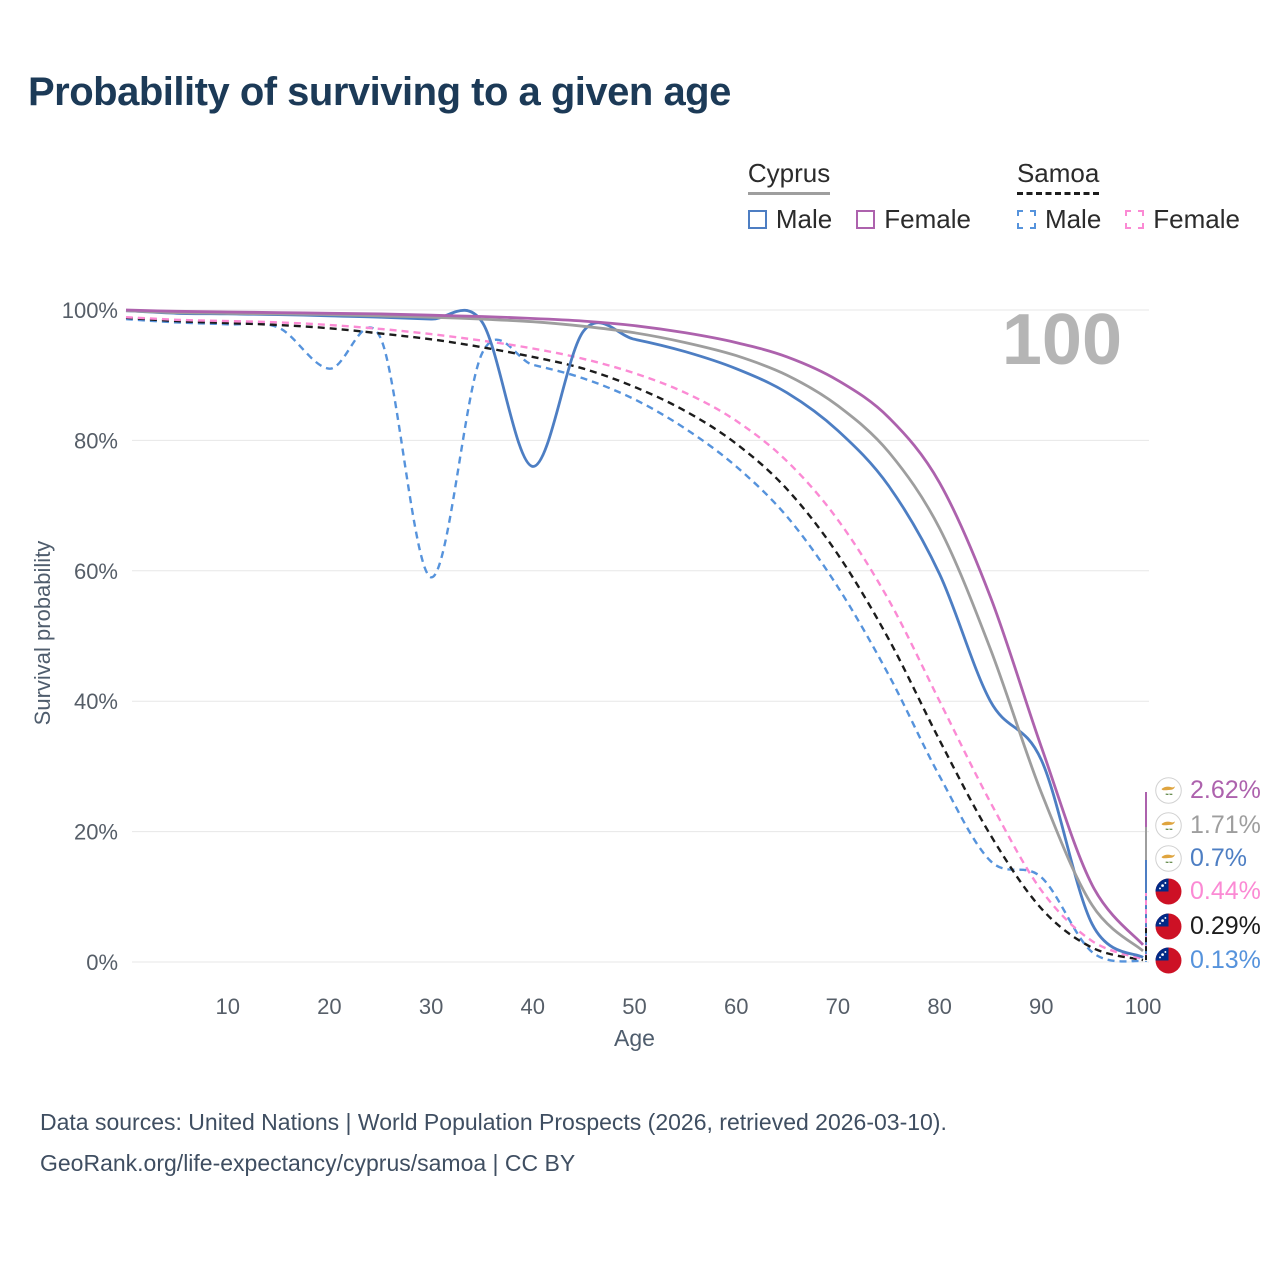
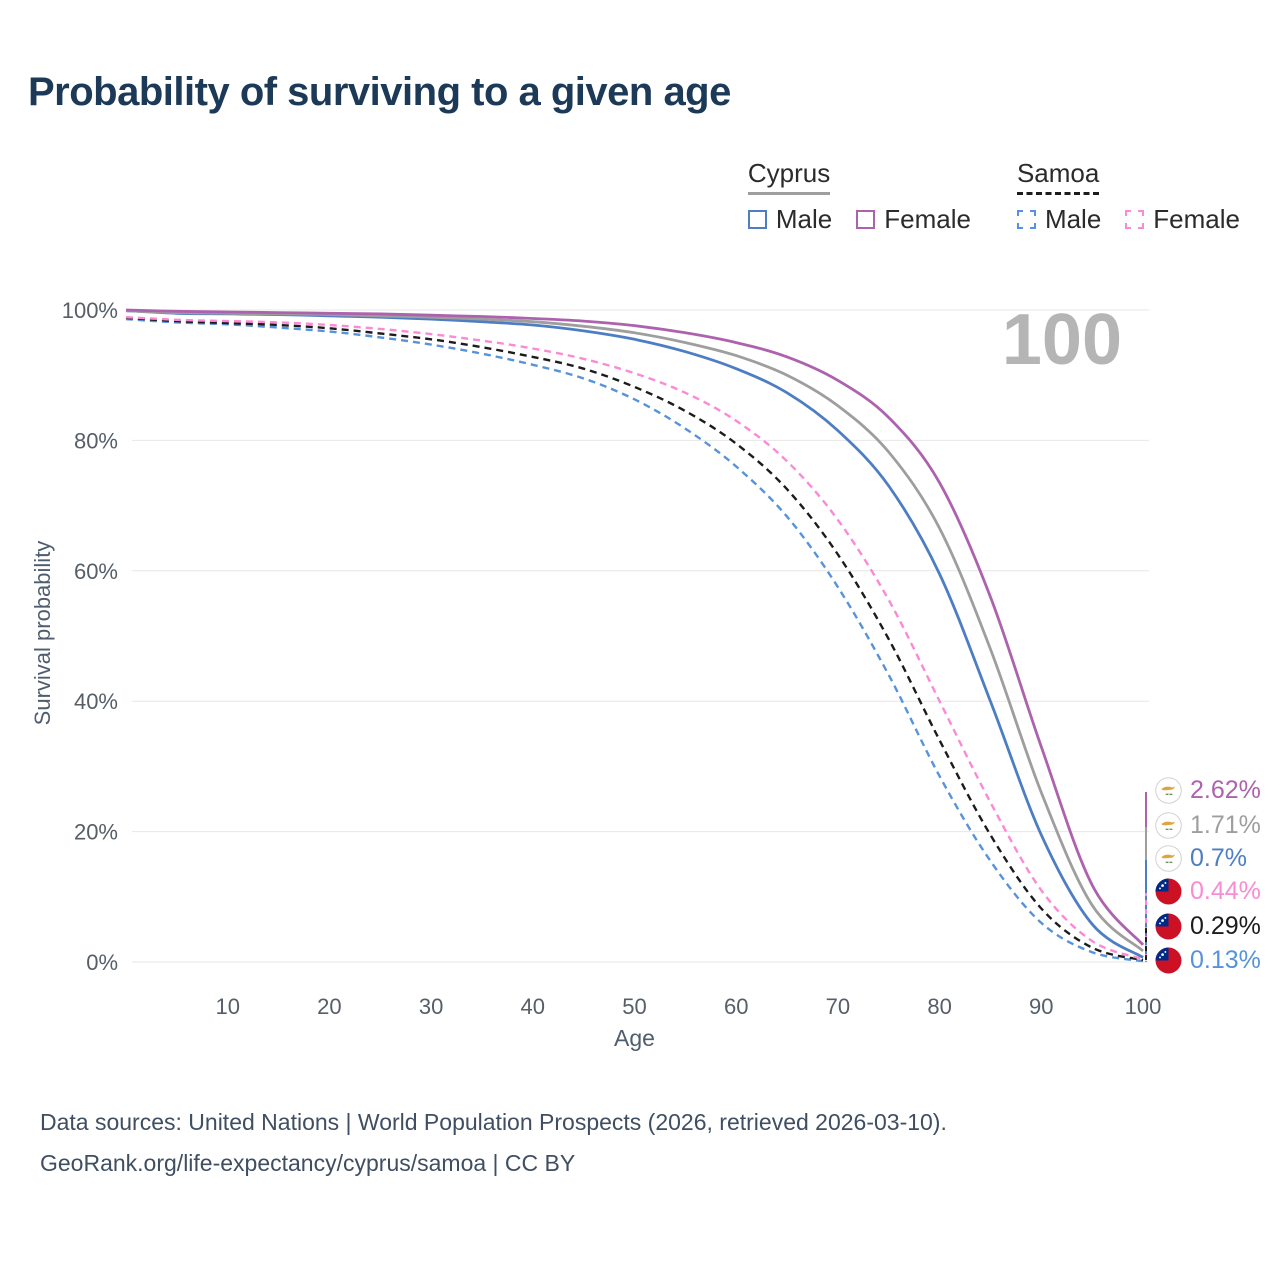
Samoa Male/20: 91% -> 97%
Samoa Male/30: 59% -> 95%
Cyprus Male/40: 76% -> 98%
Cyprus Male/90: 31% -> 20%
Samoa Male/90: 13% -> 6%
